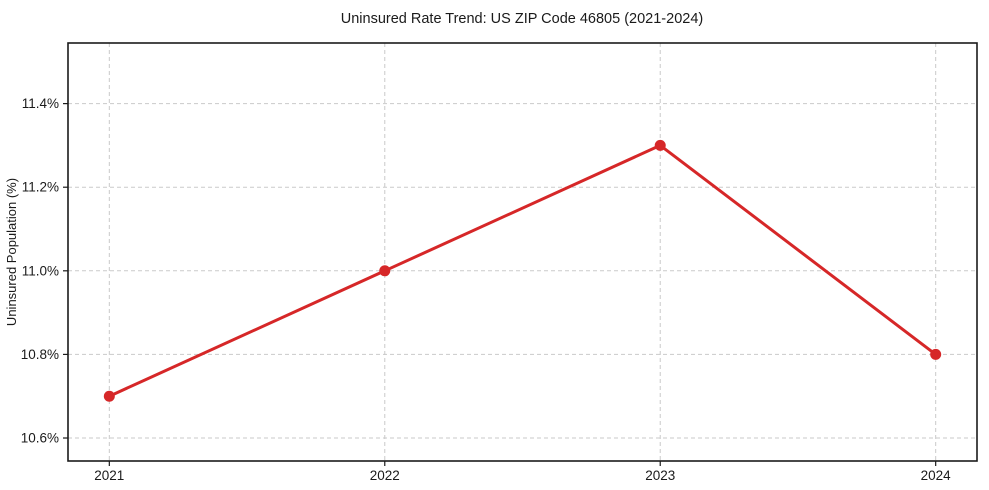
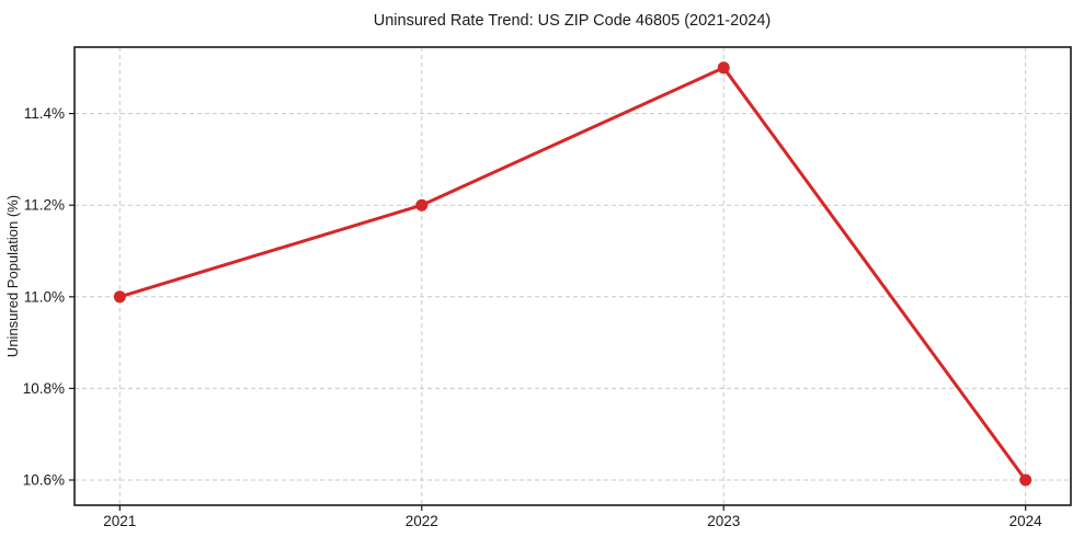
2021: 10.7% -> 11.0%
2022: 11.0% -> 11.2%
2023: 11.3% -> 11.5%
2024: 10.8% -> 10.6%
